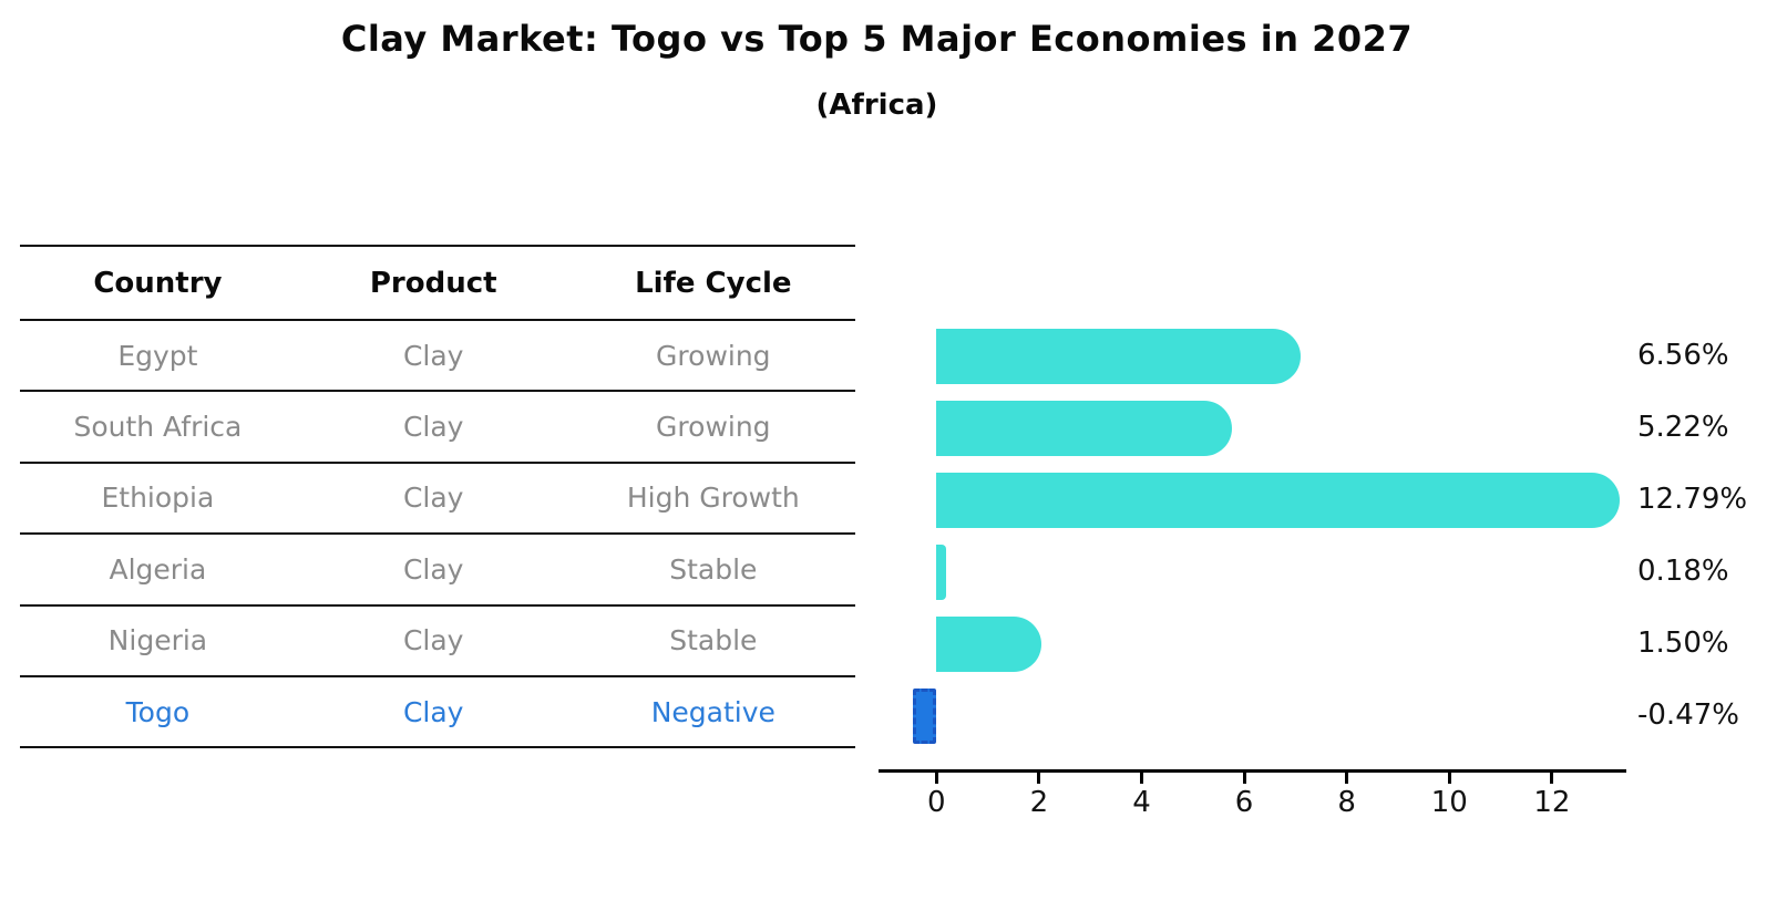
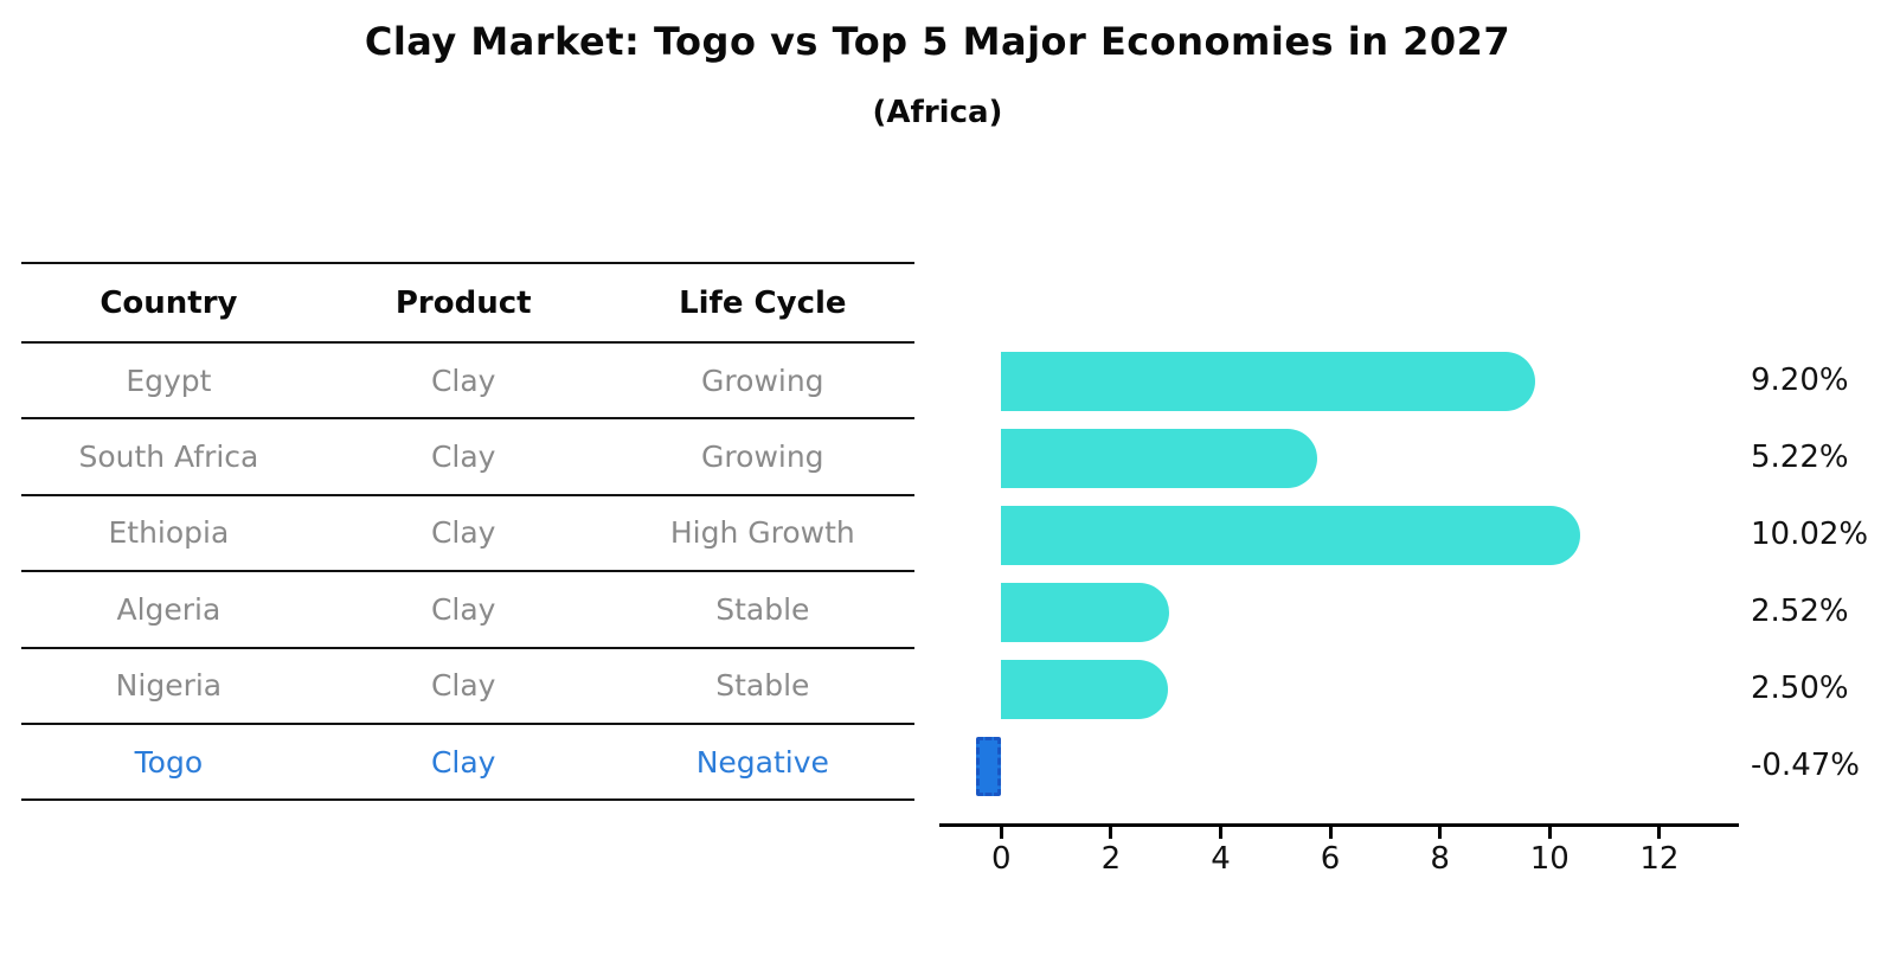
Egypt: 6.56% -> 9.20%
Ethiopia: 12.79% -> 10.02%
Algeria: 0.18% -> 2.52%
Nigeria: 1.50% -> 2.50%
